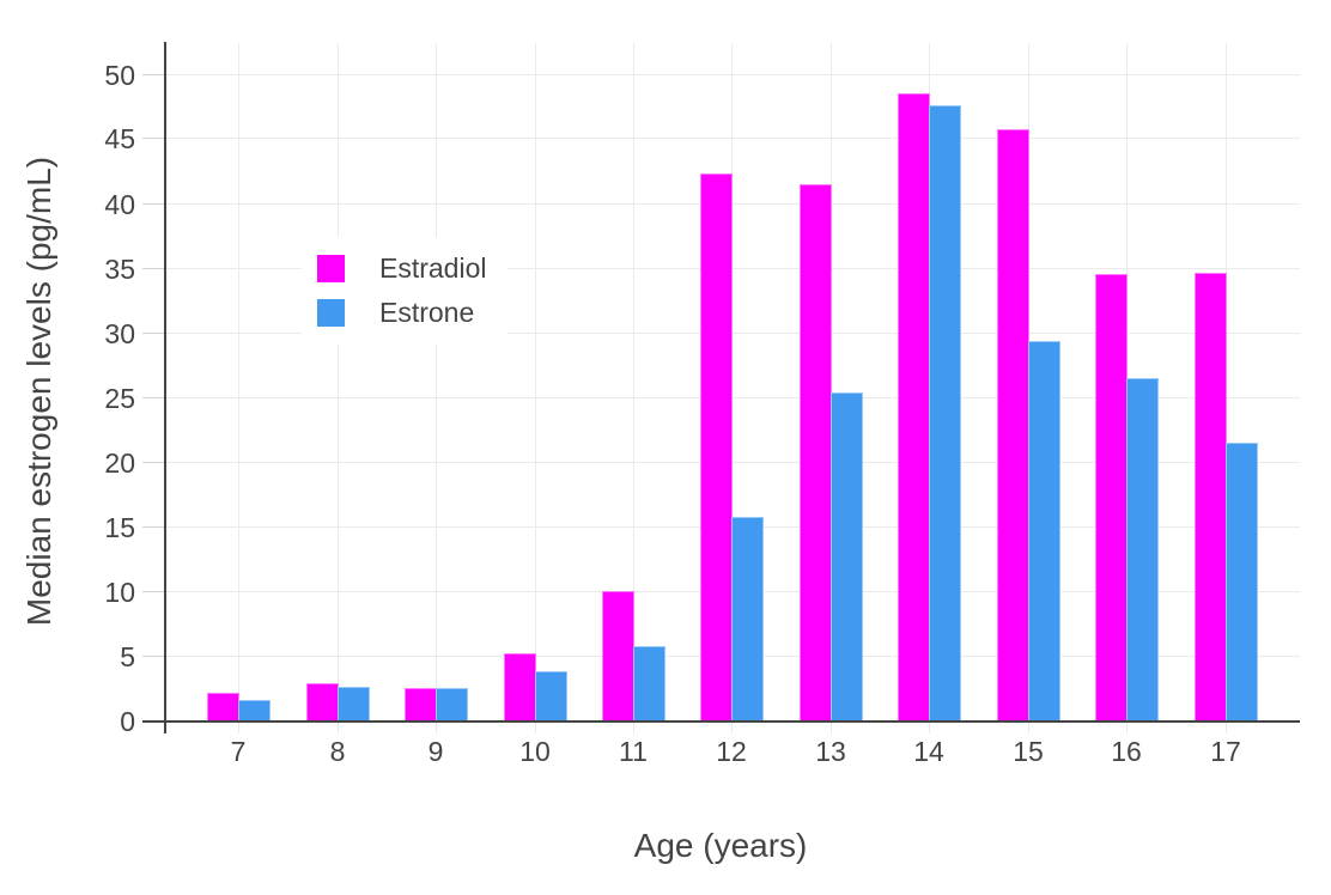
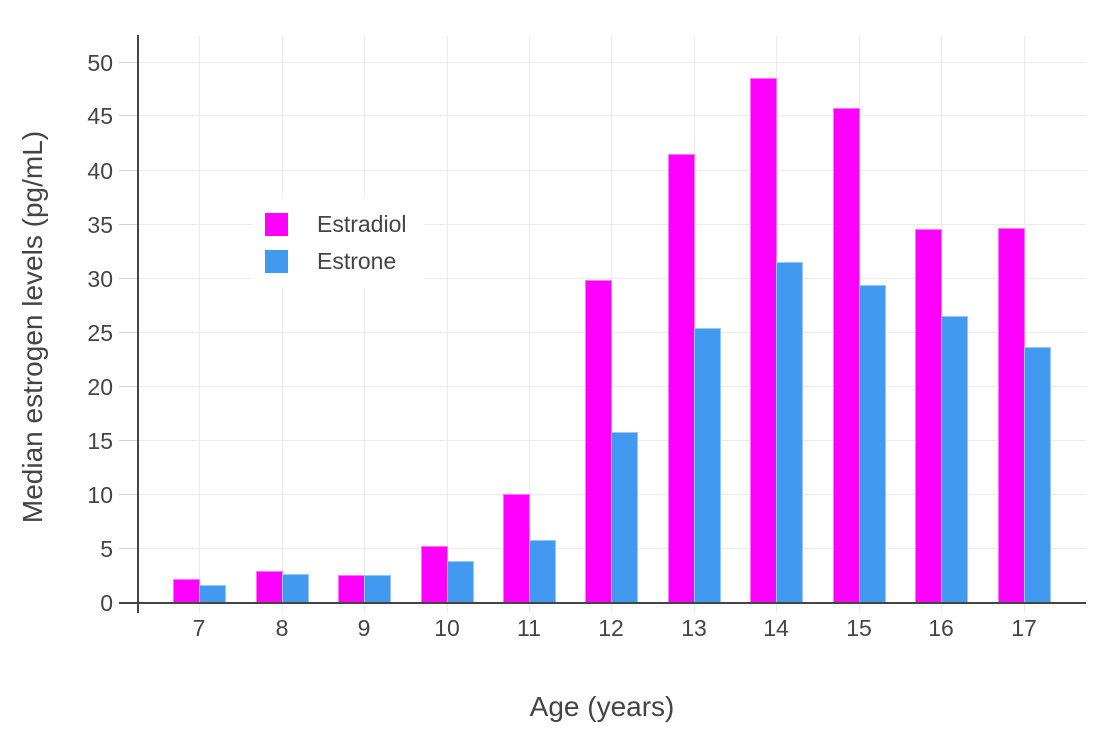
Estradiol/12: 42.4 -> 29.9
Estrone/14: 47.7 -> 31.6
Estrone/17: 21.6 -> 23.7
